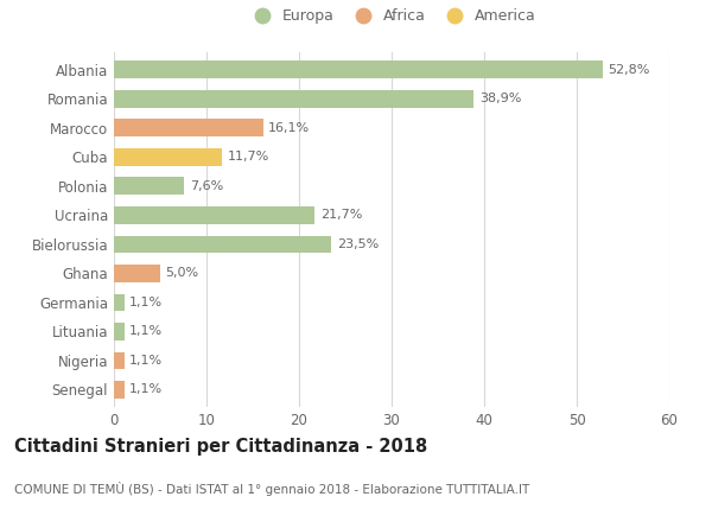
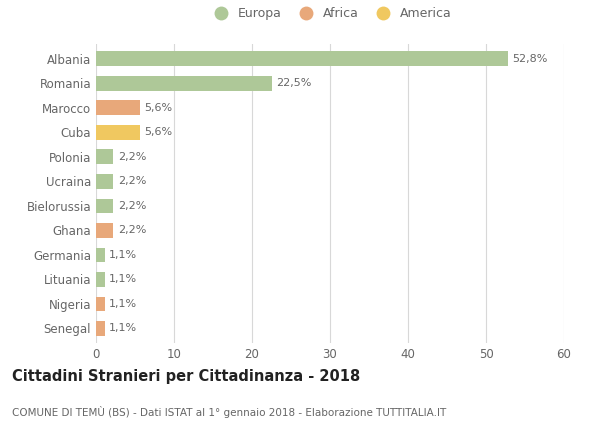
Romania: 38,9% -> 22,5%
Marocco: 16,1% -> 5,6%
Cuba: 11,7% -> 5,6%
Polonia: 7,6% -> 2,2%
Ucraina: 21,7% -> 2,2%
Bielorussia: 23,5% -> 2,2%
Ghana: 5,0% -> 2,2%
